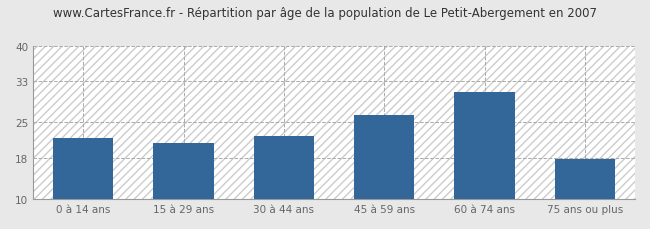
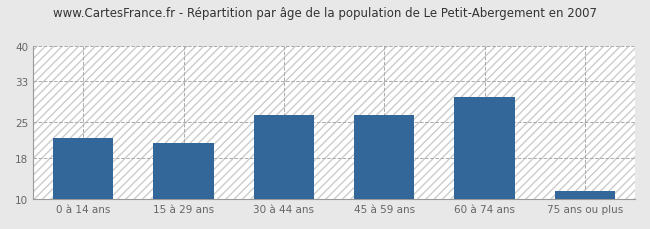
30 à 44 ans: 22.4 -> 26.5
60 à 74 ans: 31.0 -> 30.0
75 ans ou plus: 17.8 -> 11.5
